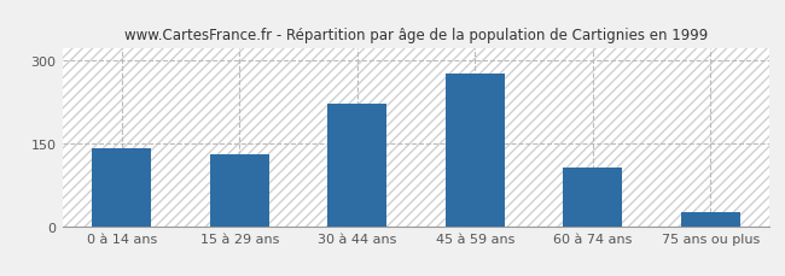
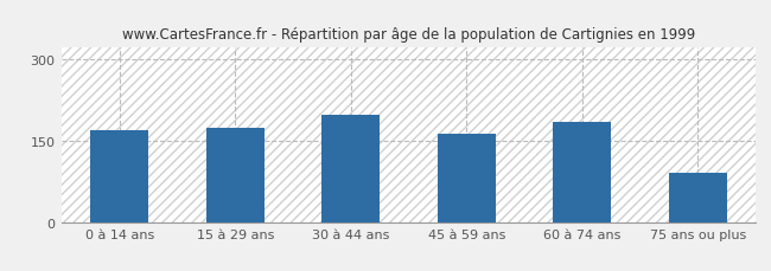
0 à 14 ans: 140 -> 168
15 à 29 ans: 130 -> 173
30 à 44 ans: 220 -> 198
45 à 59 ans: 275 -> 162
60 à 74 ans: 105 -> 185
75 ans ou plus: 25 -> 90
